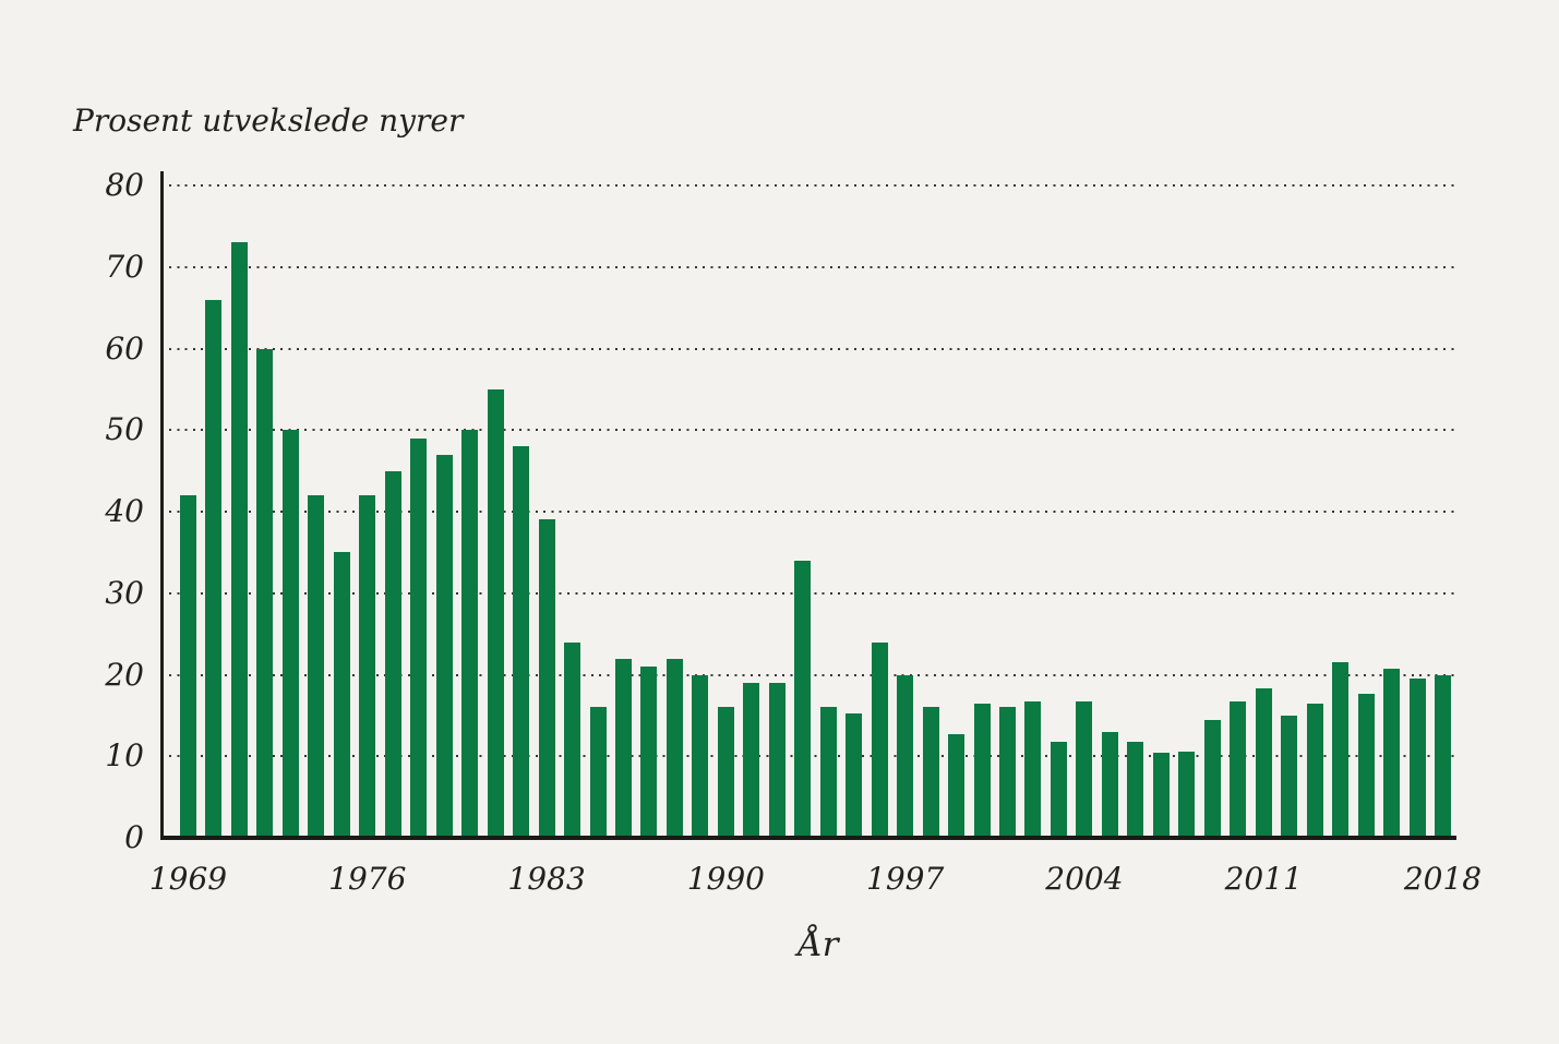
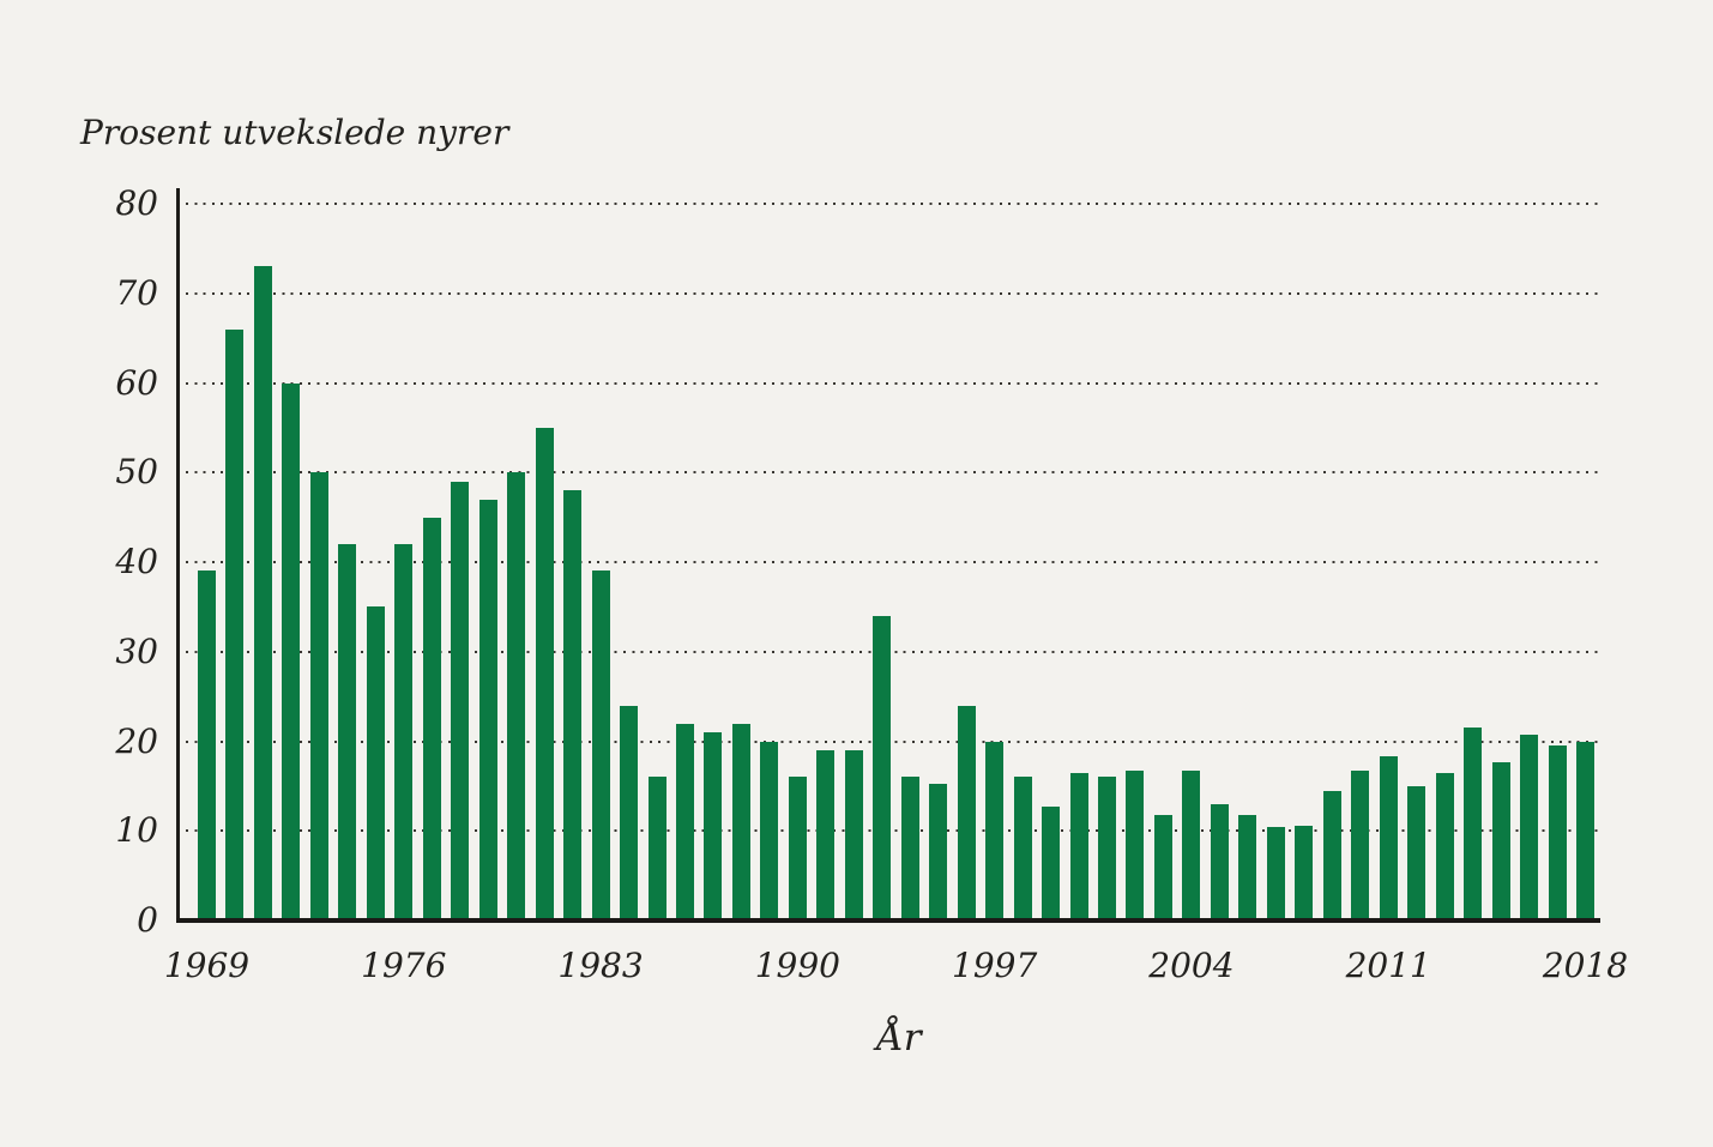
1969: 42 -> 39
